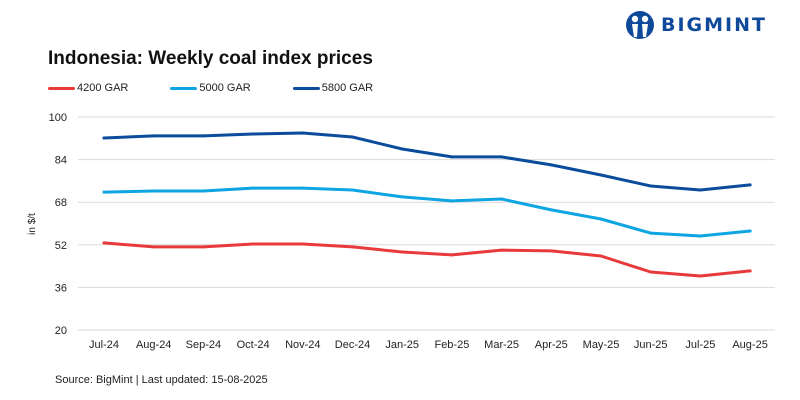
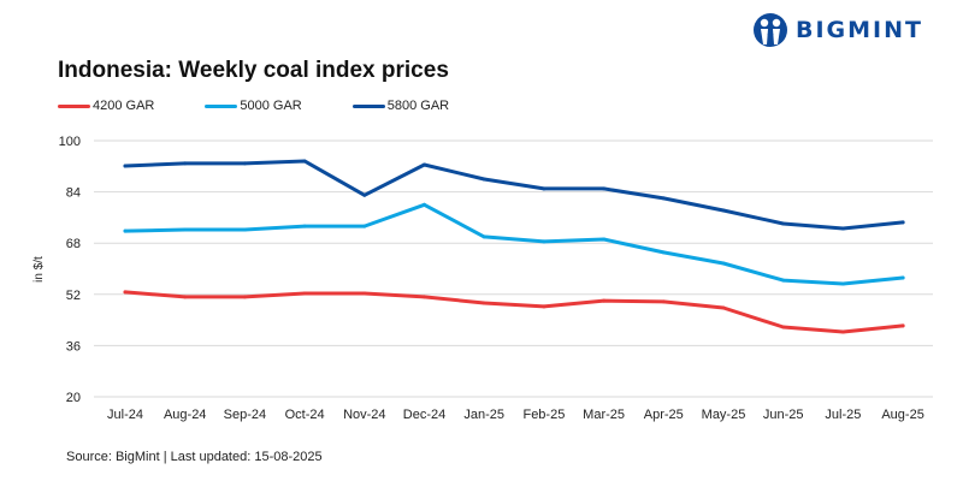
5800 GAR/Nov-24: 94 -> 83
5000 GAR/Dec-24: 73 -> 80
